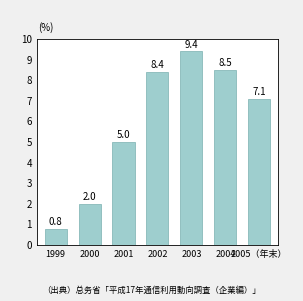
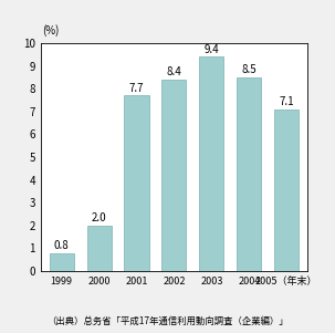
2001: 5.0 -> 7.7
